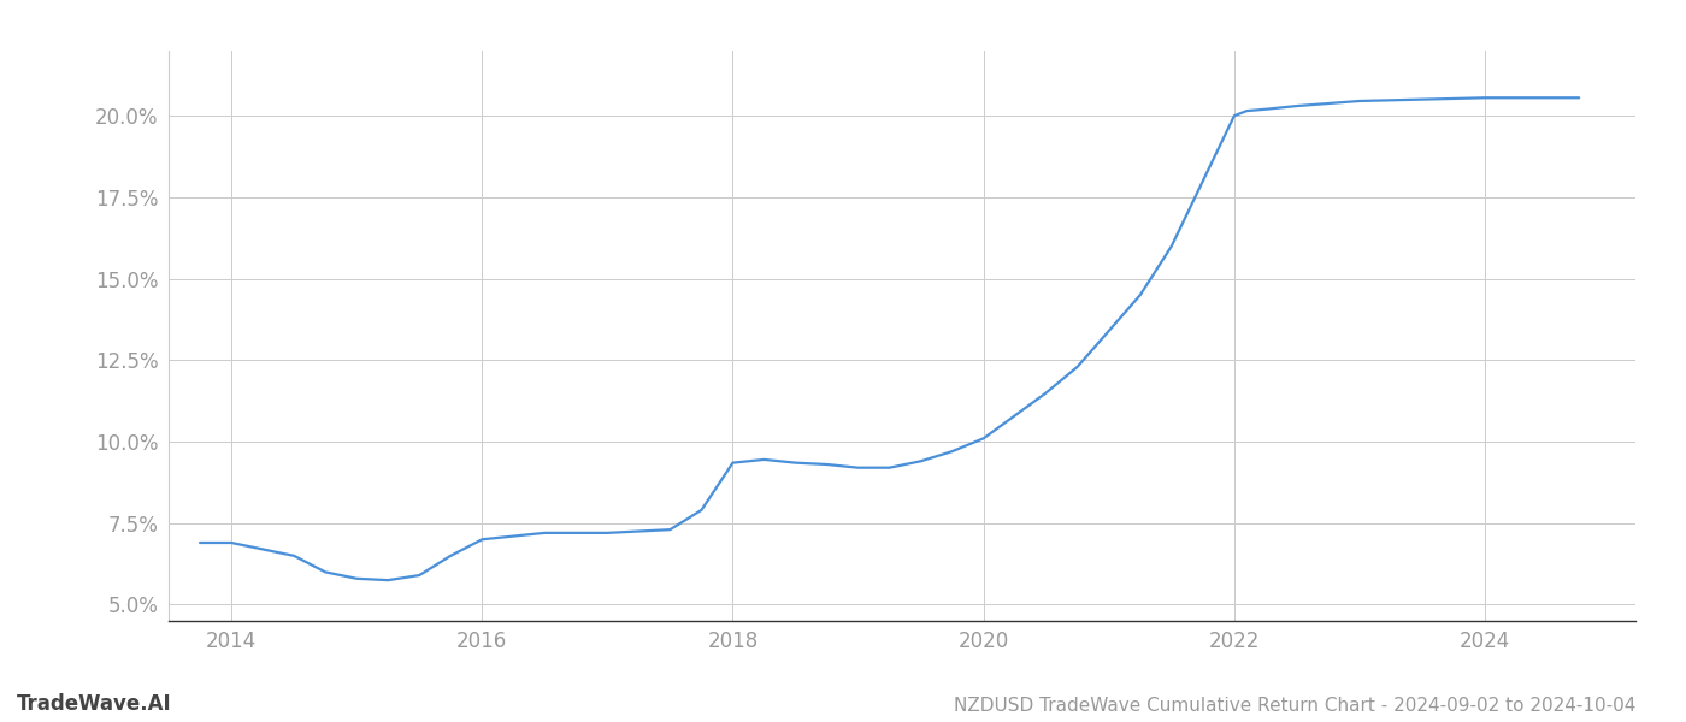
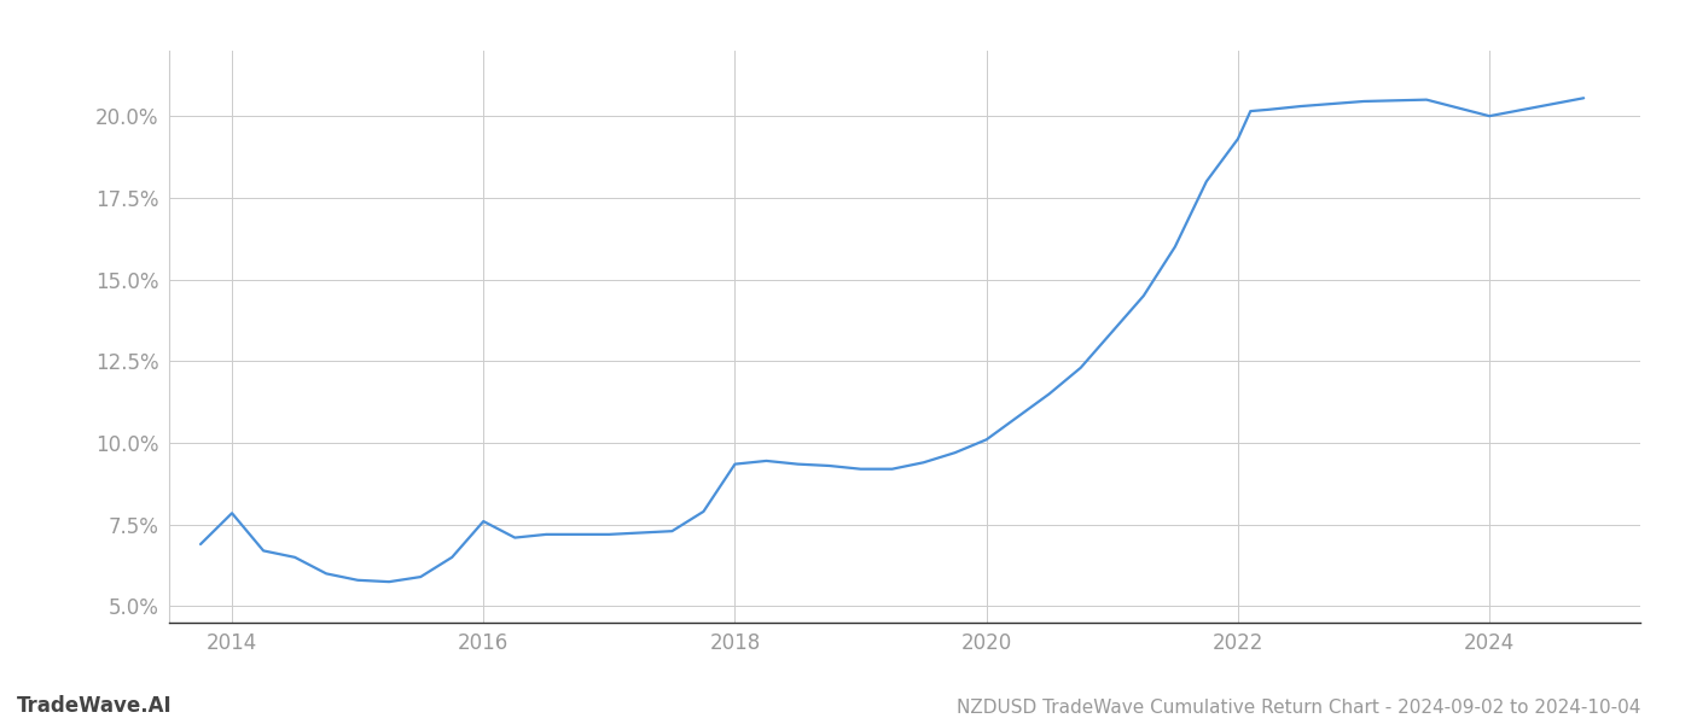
2014: 6.90% -> 7.85%
2016: 7.00% -> 7.60%
2022: 20.00% -> 19.30%
2024: 20.55% -> 20.00%
